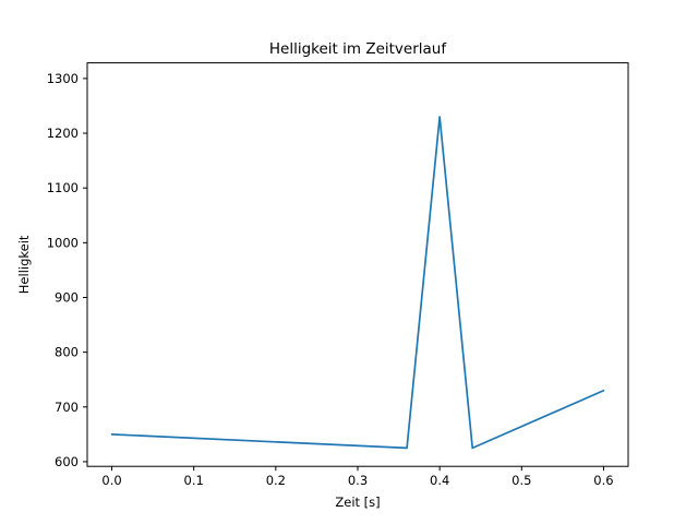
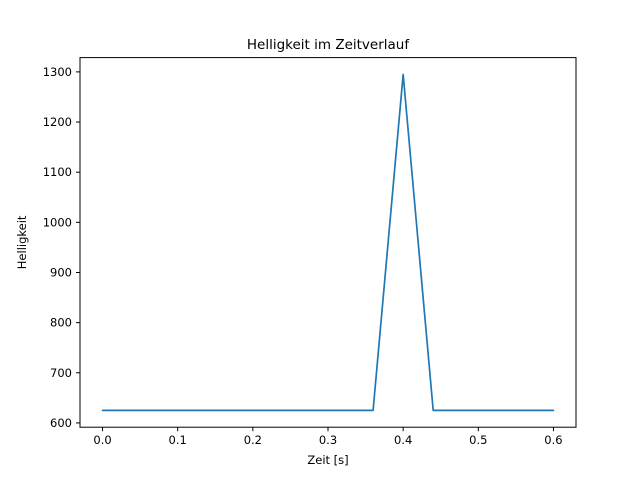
0.0: 650 -> 620
0.4: 1230 -> 1300
0.6: 730 -> 620
